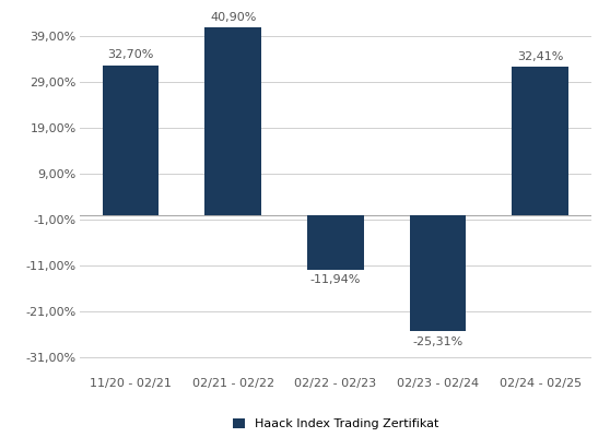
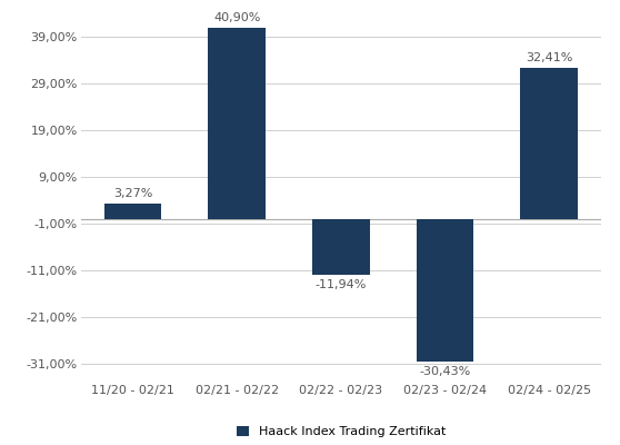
11/20 - 02/21: 32,70% -> 3,27%
02/23 - 02/24: -25,31% -> -30,43%
